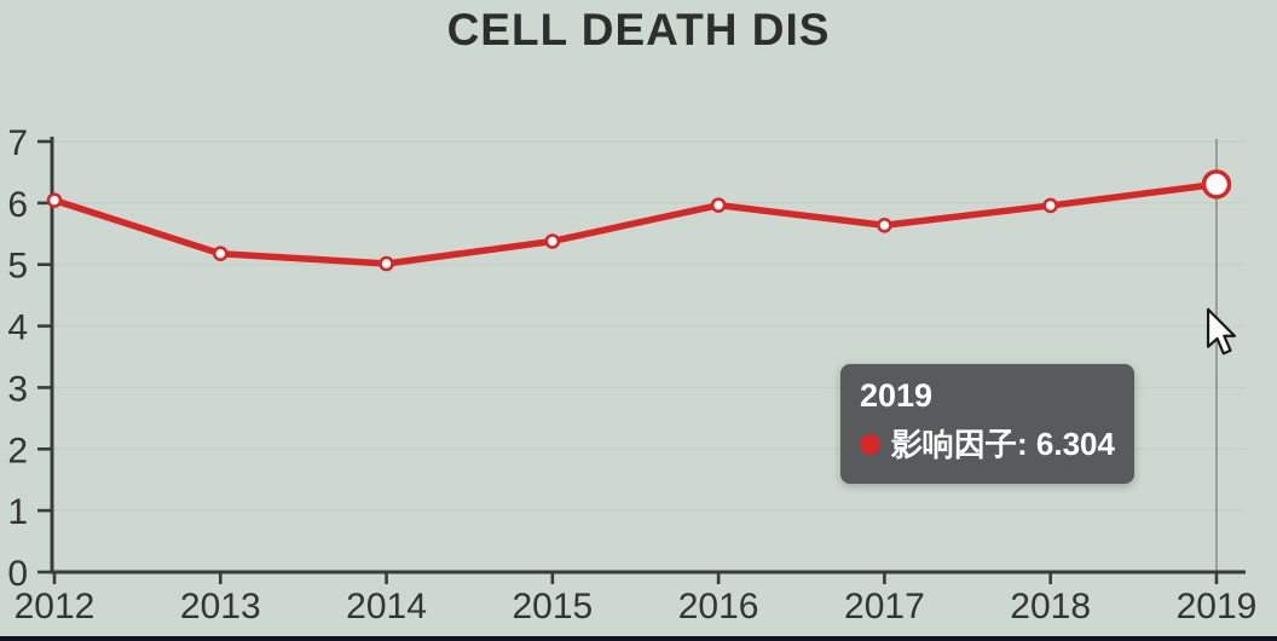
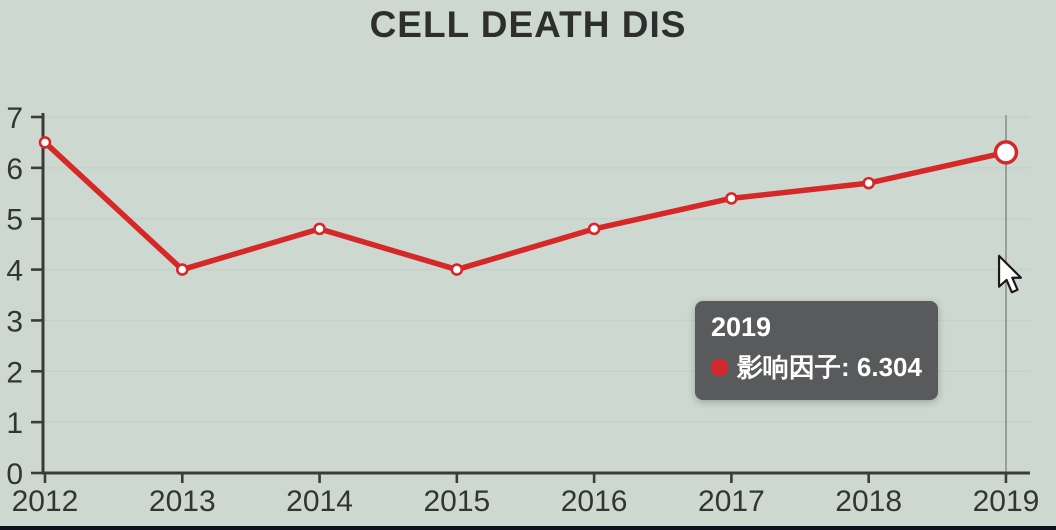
2012: 6.0 -> 6.5
2013: 5.2 -> 4.0
2014: 5.0 -> 4.8
2015: 5.4 -> 4.0
2016: 6.0 -> 4.8
2017: 5.6 -> 5.4
2018: 6.0 -> 5.7
